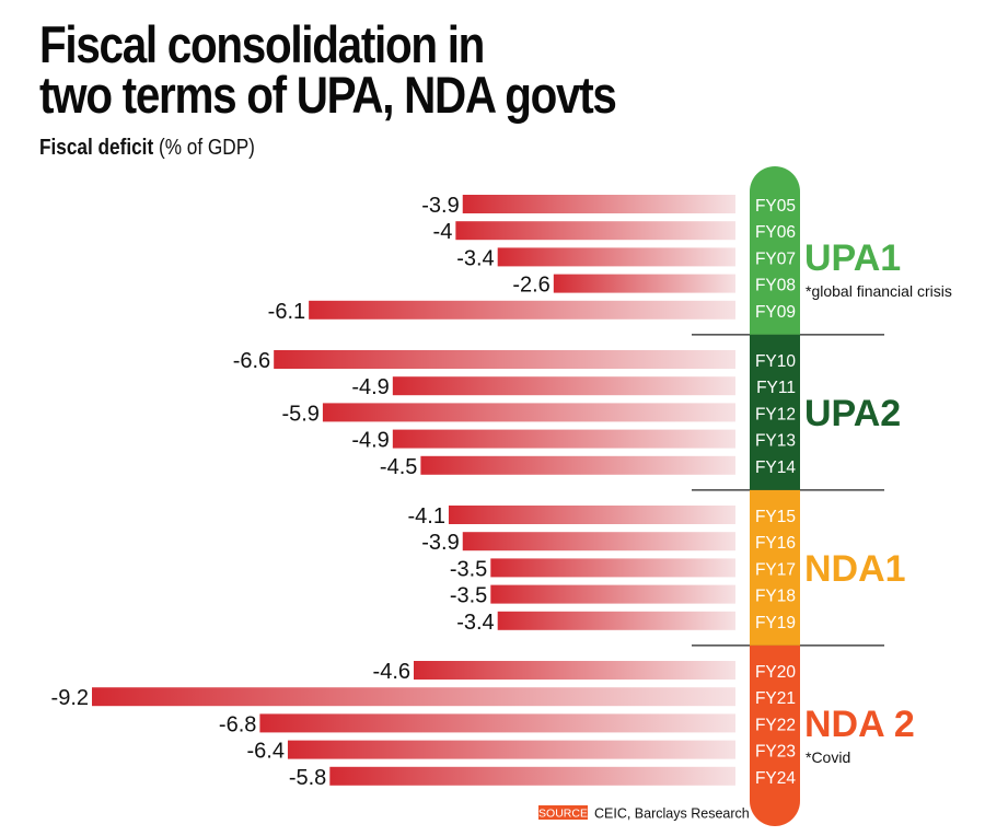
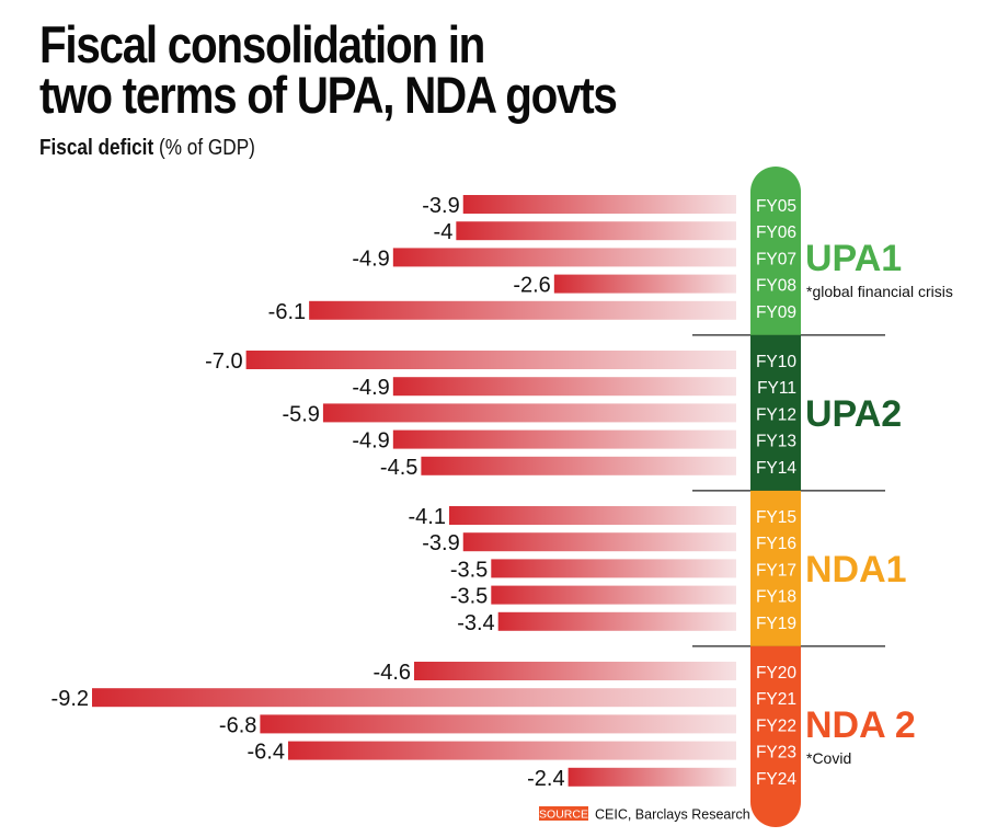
FY07: -3.4 -> -4.9
FY10: -6.6 -> -7.0
FY24: -5.8 -> -2.4
